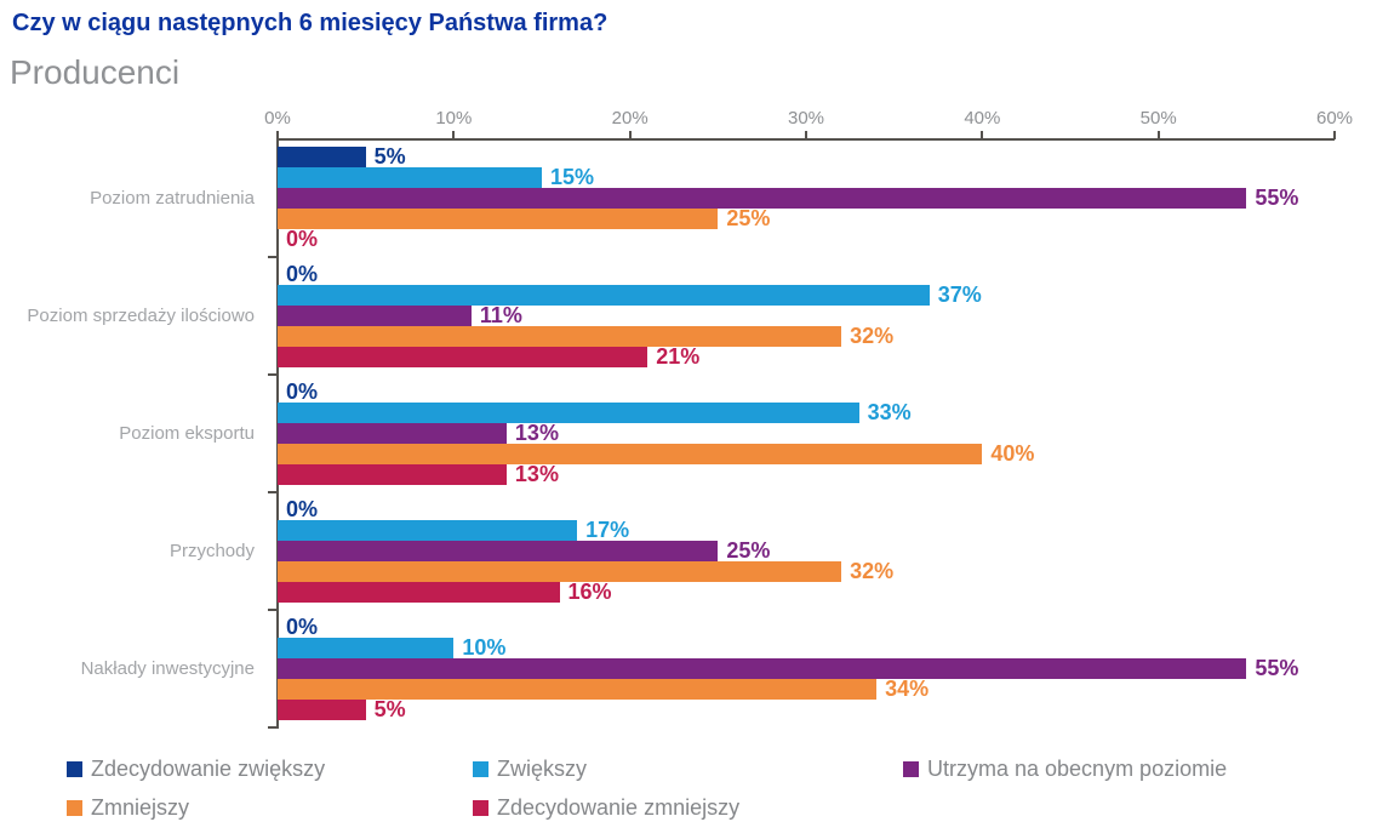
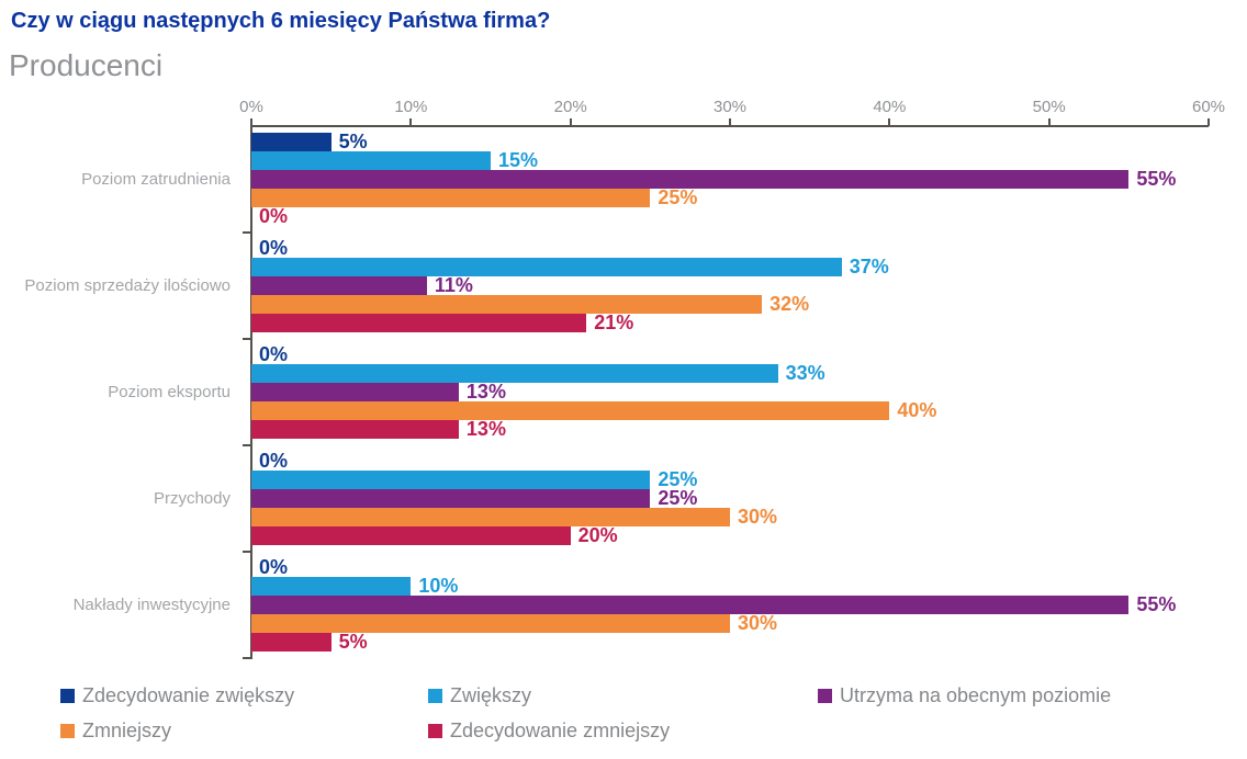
Zwiększy/Przychody: 17% -> 25%
Zmniejszy/Przychody: 32% -> 30%
Zdecydowanie zmniejszy/Przychody: 16% -> 20%
Zmniejszy/Nakłady inwestycyjne: 34% -> 30%
